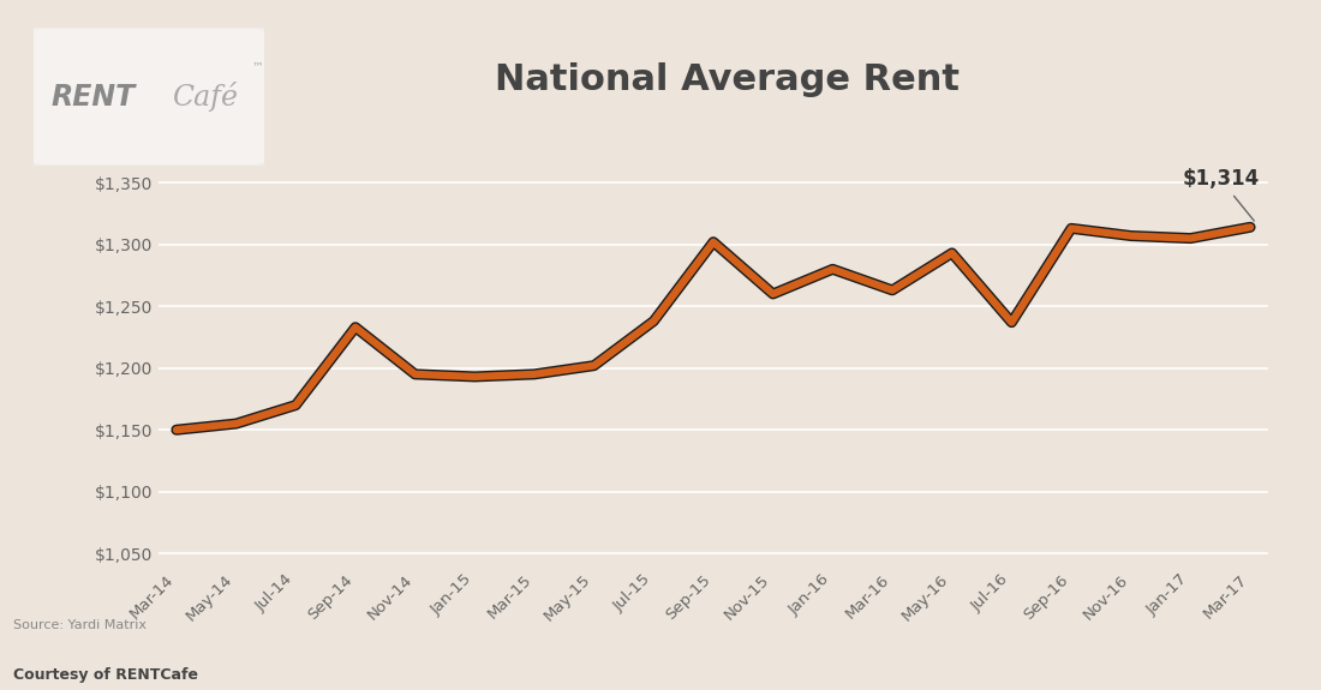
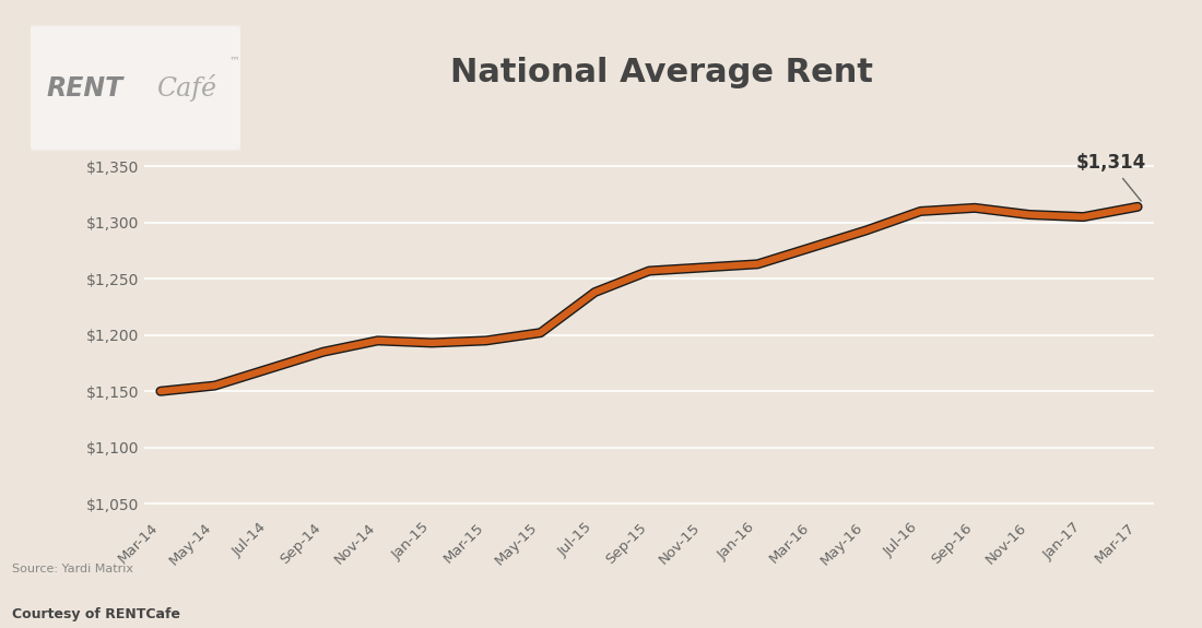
Sep-14: $1,233 -> $1,185
Sep-15: $1,302 -> $1,257
Jan-16: $1,280 -> $1,263
Mar-16: $1,263 -> $1,278
Jul-16: $1,237 -> $1,310
